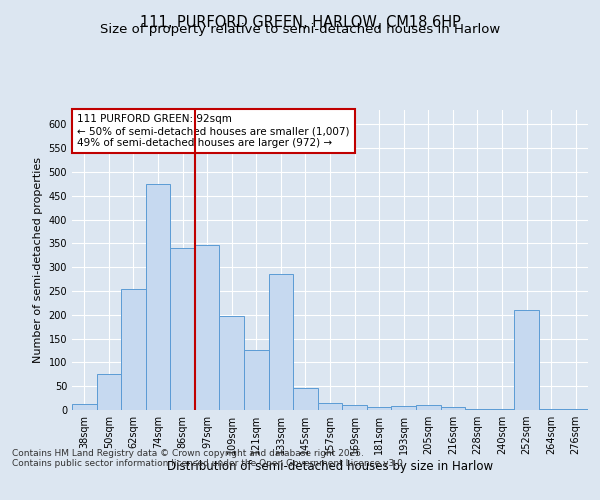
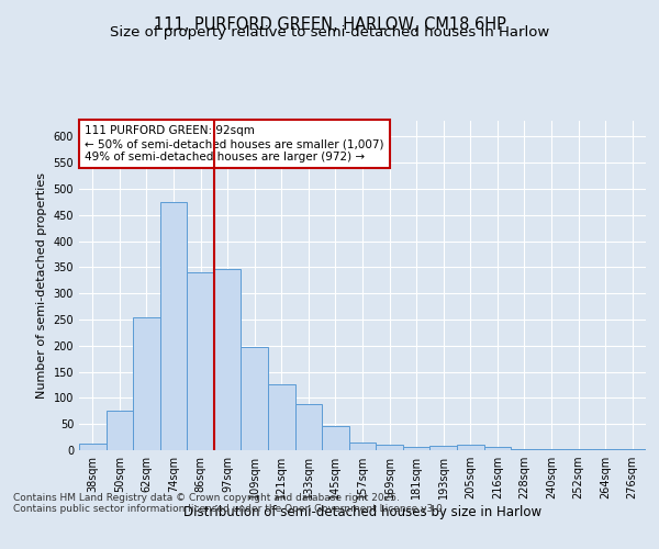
133sqm: 285 -> 88
252sqm: 210 -> 2
